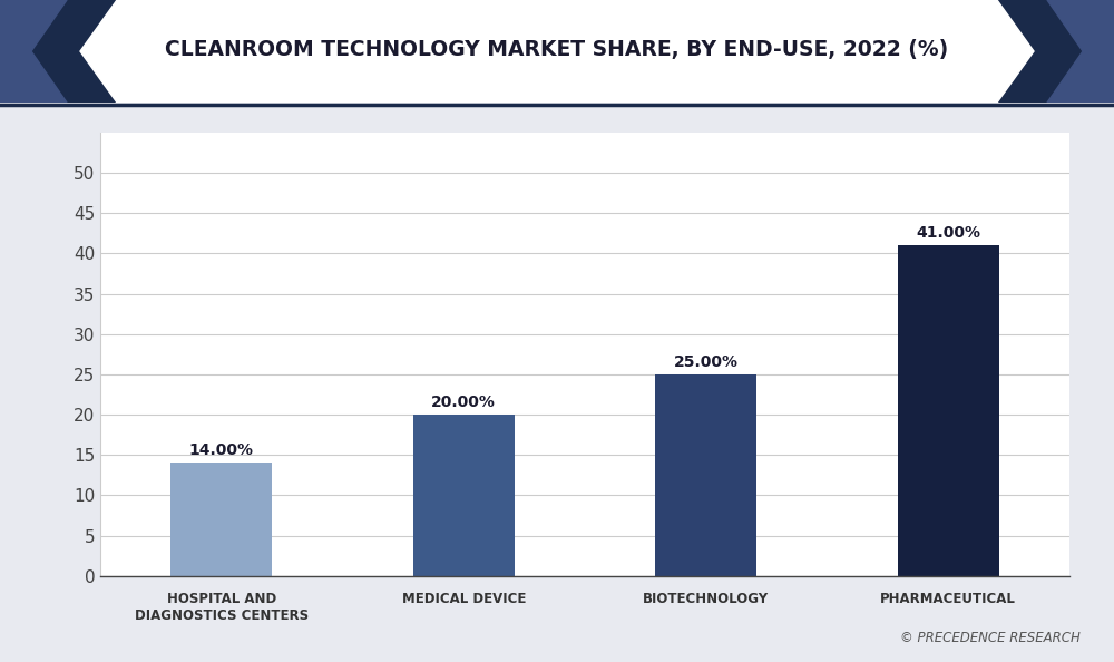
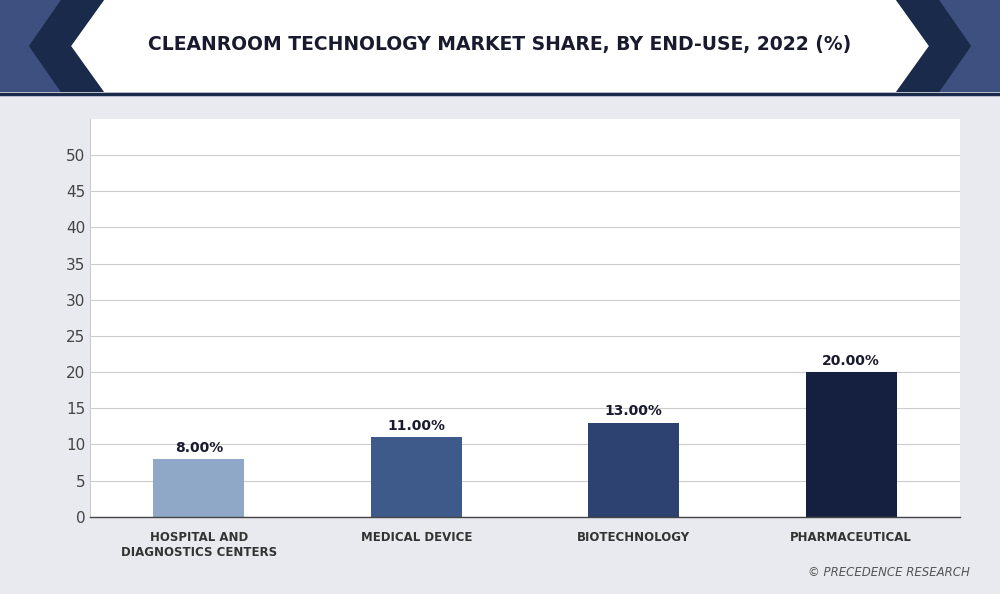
HOSPITAL AND DIAGNOSTICS CENTERS: 14.00% -> 8.00%
MEDICAL DEVICE: 20.00% -> 11.00%
BIOTECHNOLOGY: 25.00% -> 13.00%
PHARMACEUTICAL: 41.00% -> 20.00%
